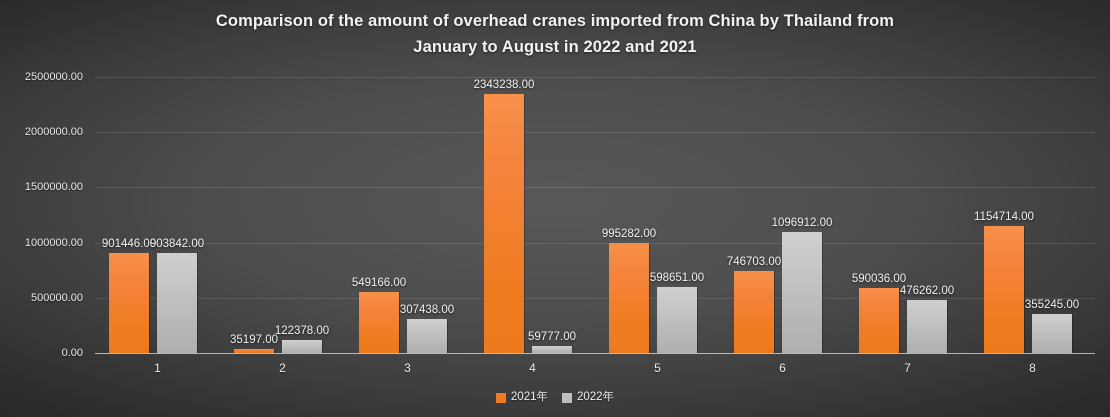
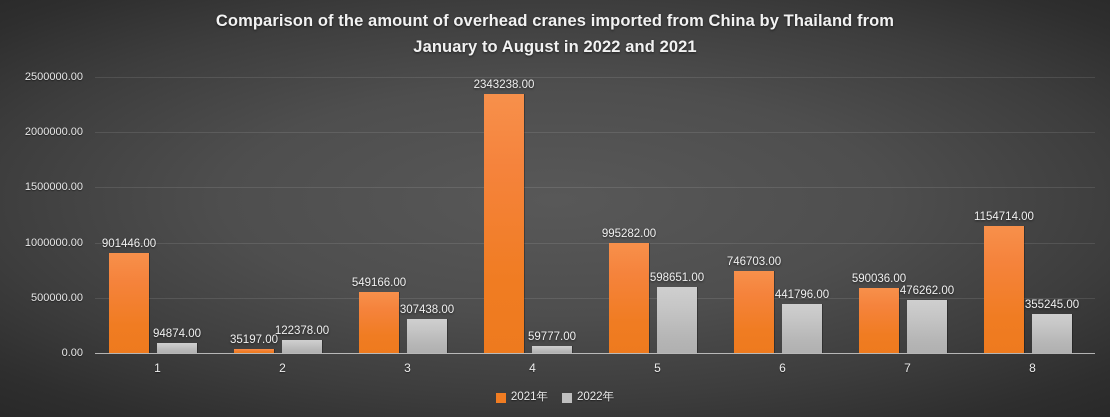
2022年/1: 903842.00 -> 94874.00
2022年/6: 1096912.00 -> 441796.00
